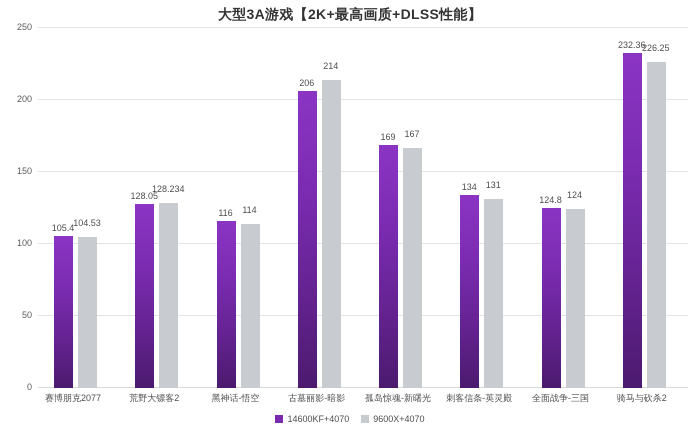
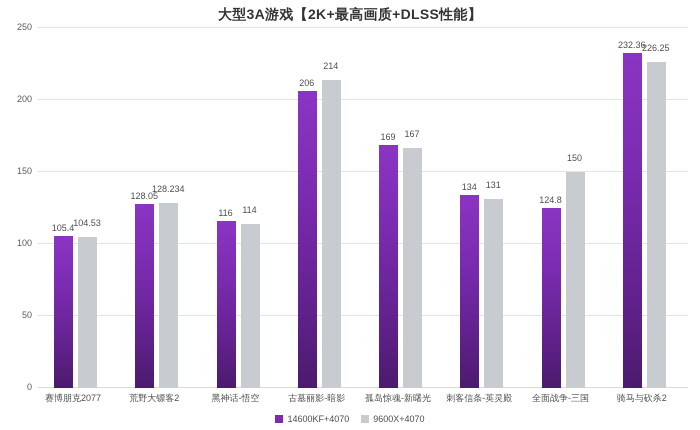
9600X+4070/全面战争-三国: 124 -> 150
